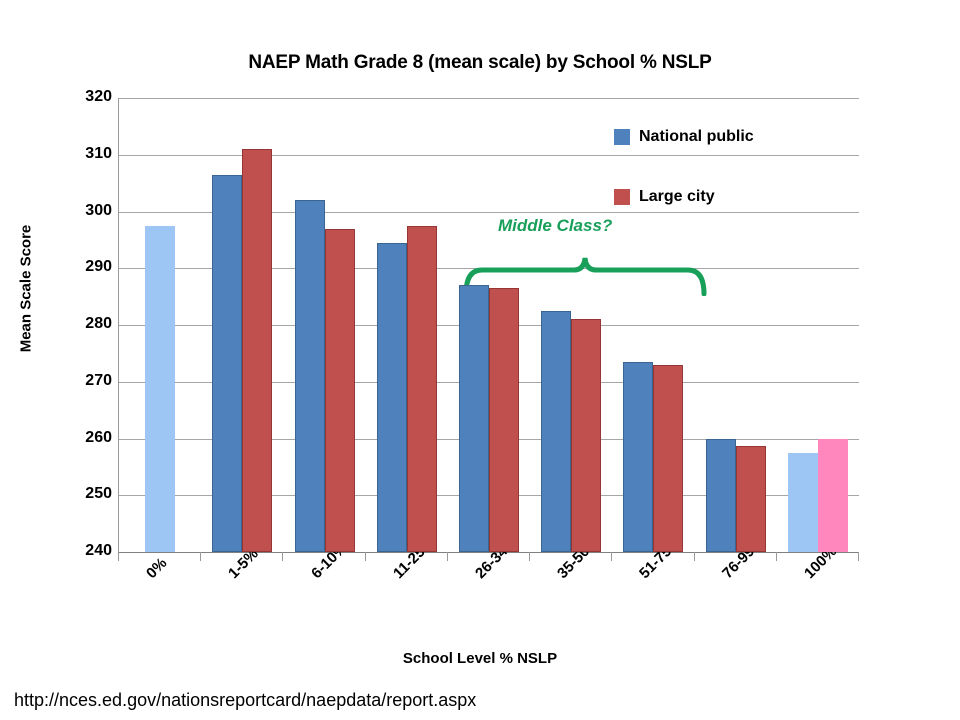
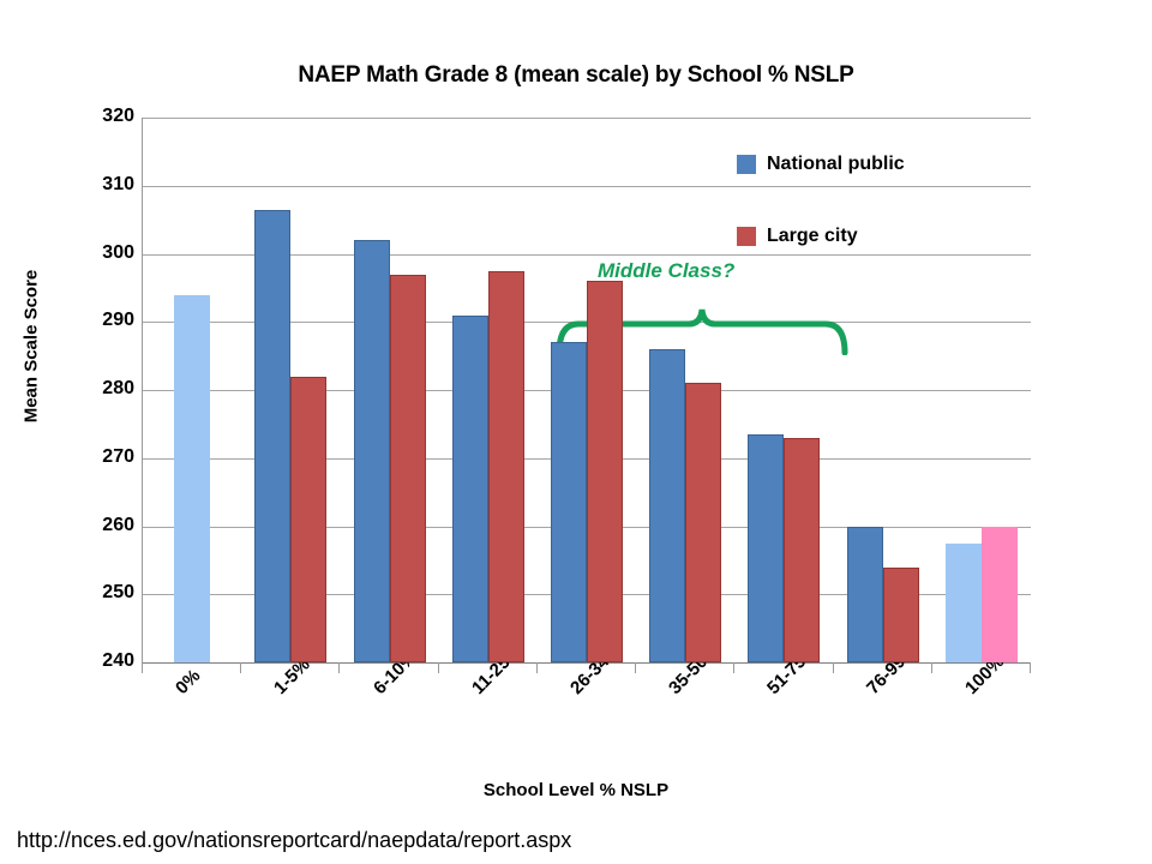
National public/0%: 298 -> 294
Large city/1-5%: 311 -> 282
National public/11-25%: 294 -> 291
Large city/26-34%: 286 -> 296
National public/35-50%: 282 -> 286
Large city/76-99%: 259 -> 254
